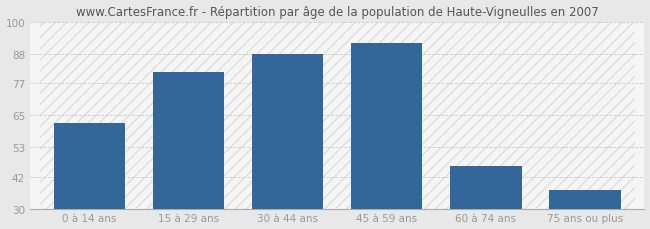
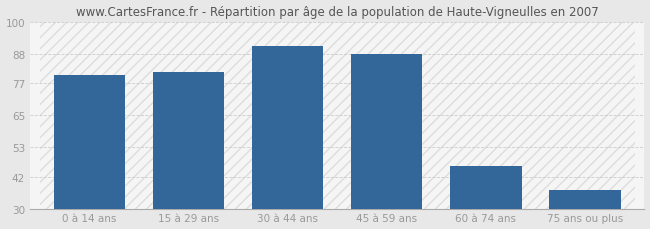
0 à 14 ans: 62 -> 80
30 à 44 ans: 88 -> 91
45 à 59 ans: 92 -> 88
